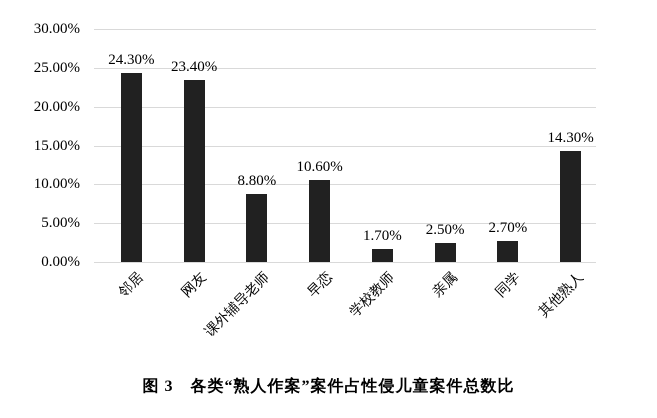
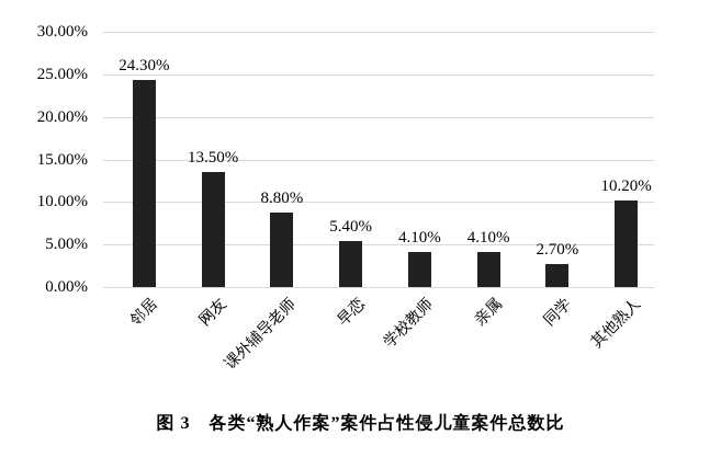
网友: 23.40% -> 13.50%
早恋: 10.60% -> 5.40%
学校教师: 1.70% -> 4.10%
亲属: 2.50% -> 4.10%
其他熟人: 14.30% -> 10.20%
